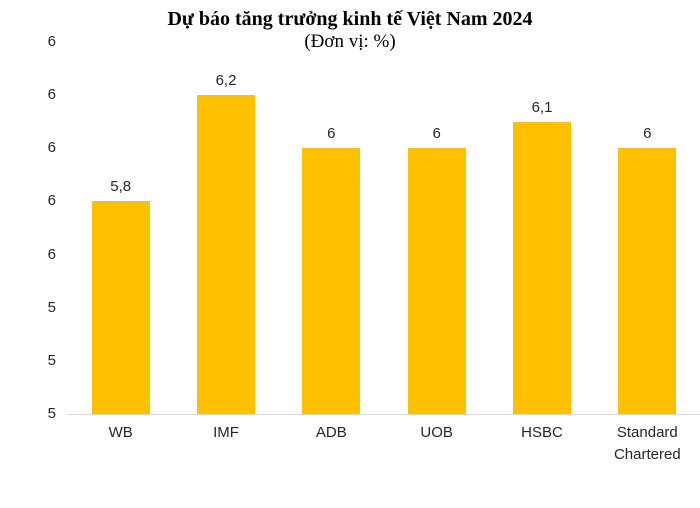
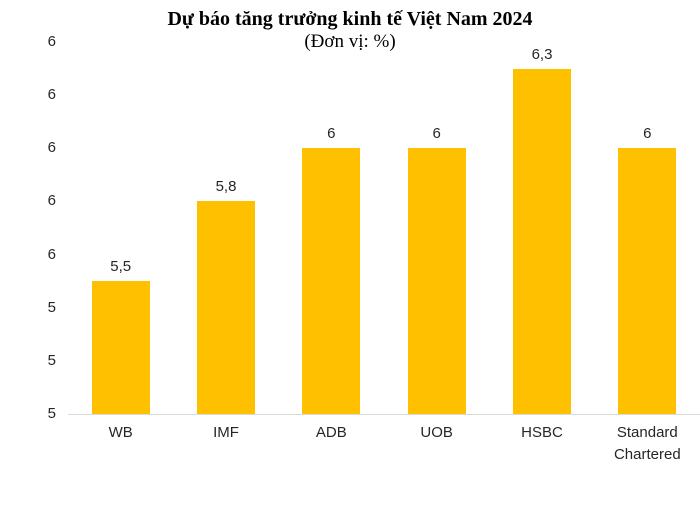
WB: 5,8 -> 5,5
IMF: 6,2 -> 5,8
HSBC: 6,1 -> 6,3
